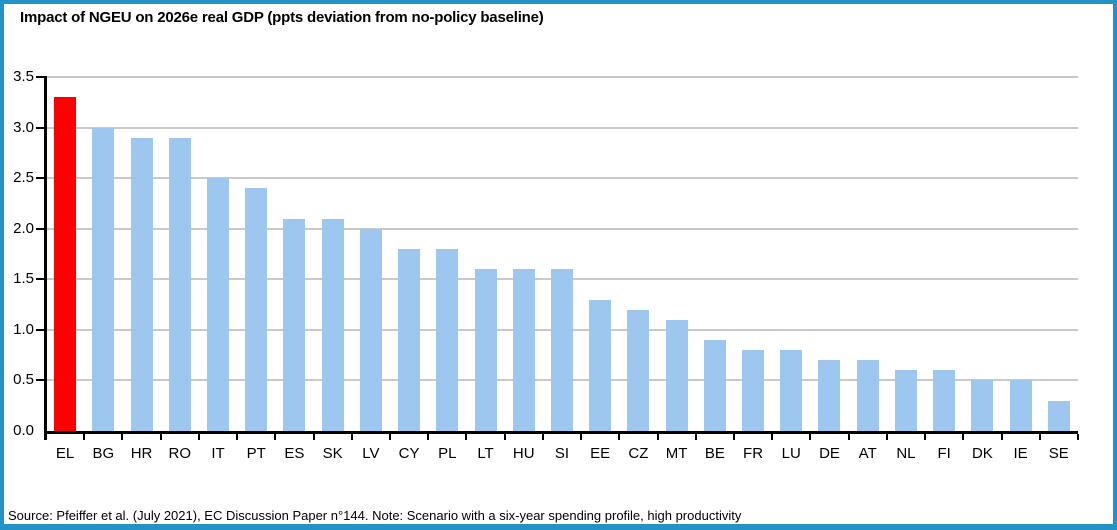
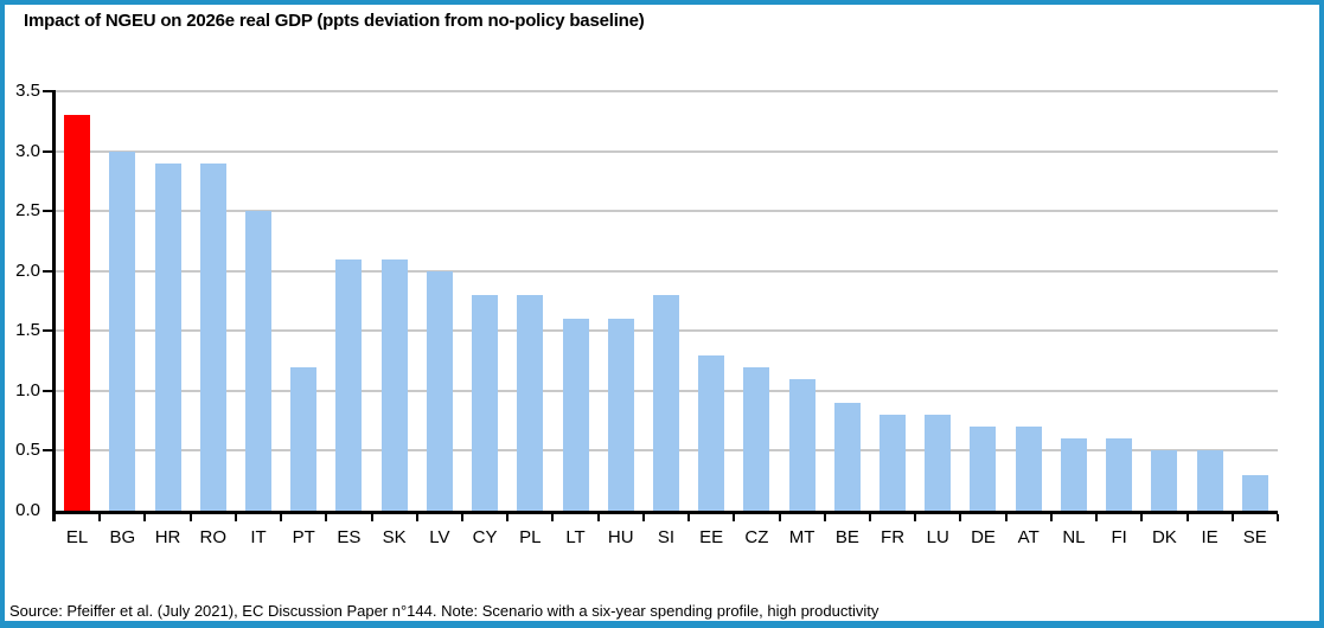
PT: 2.4 -> 1.2
SI: 1.6 -> 1.8
